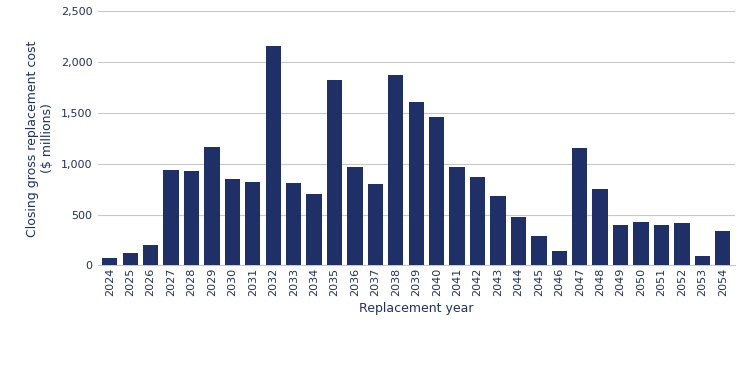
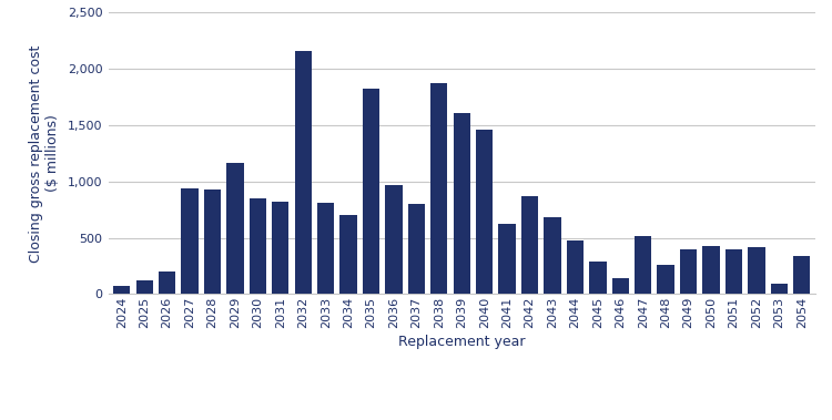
2041: 970 -> 620
2047: 1,150 -> 510
2048: 750 -> 260
